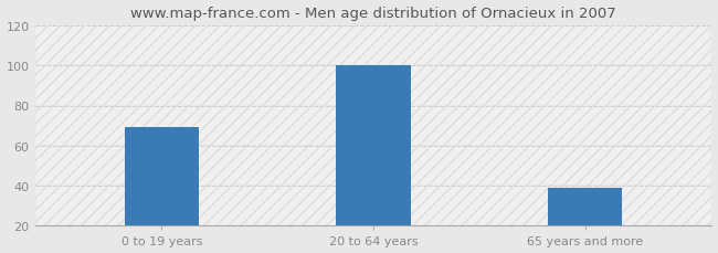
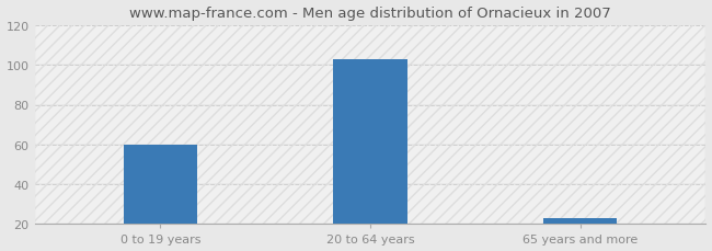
0 to 19 years: 69 -> 60
20 to 64 years: 100 -> 103
65 years and more: 39 -> 23
